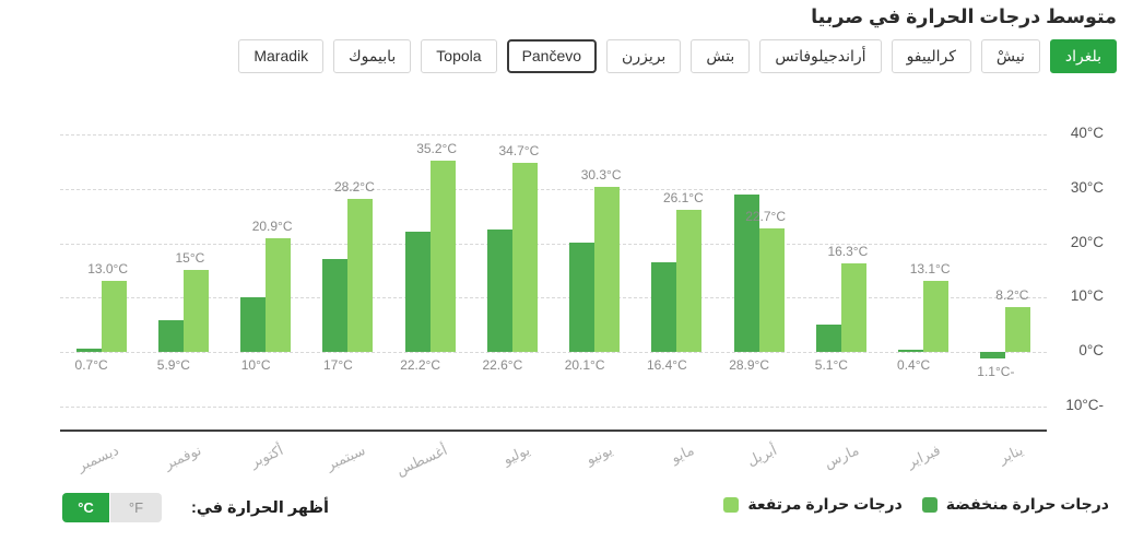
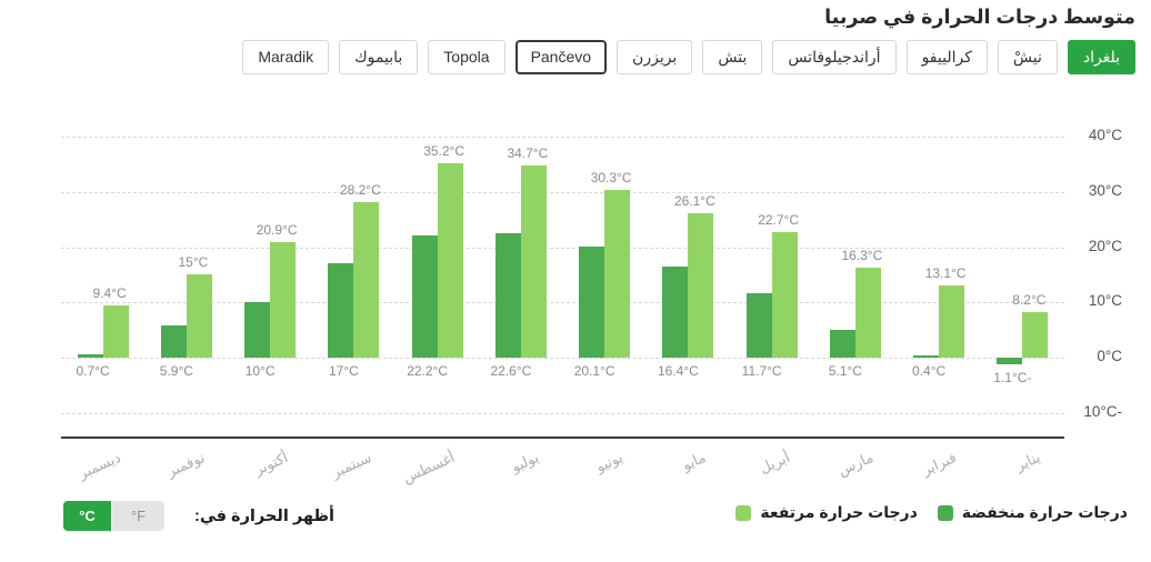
درجات حرارة منخفضة/أبريل: 28.9°C -> 11.7°C
درجات حرارة مرتفعة/ديسمبر: 13.0°C -> 9.4°C
